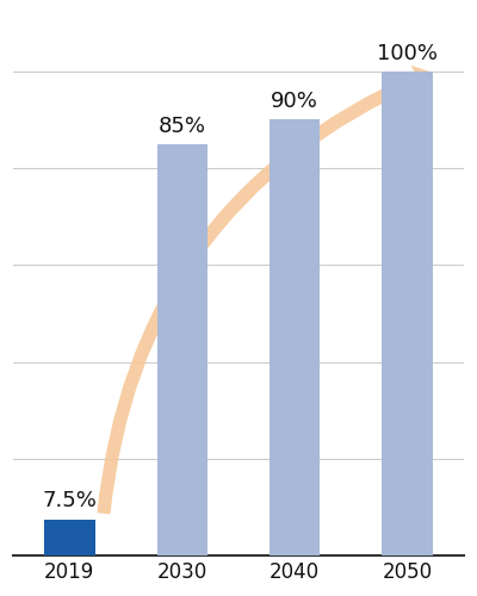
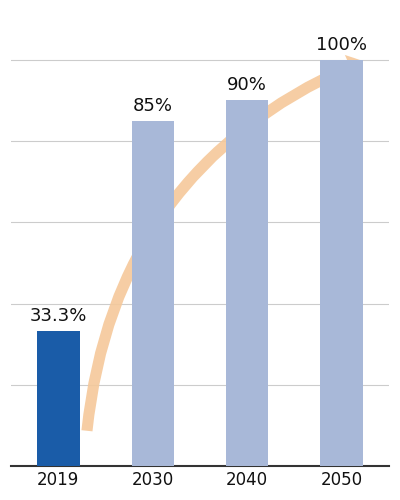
2019: 7.5% -> 33.3%
